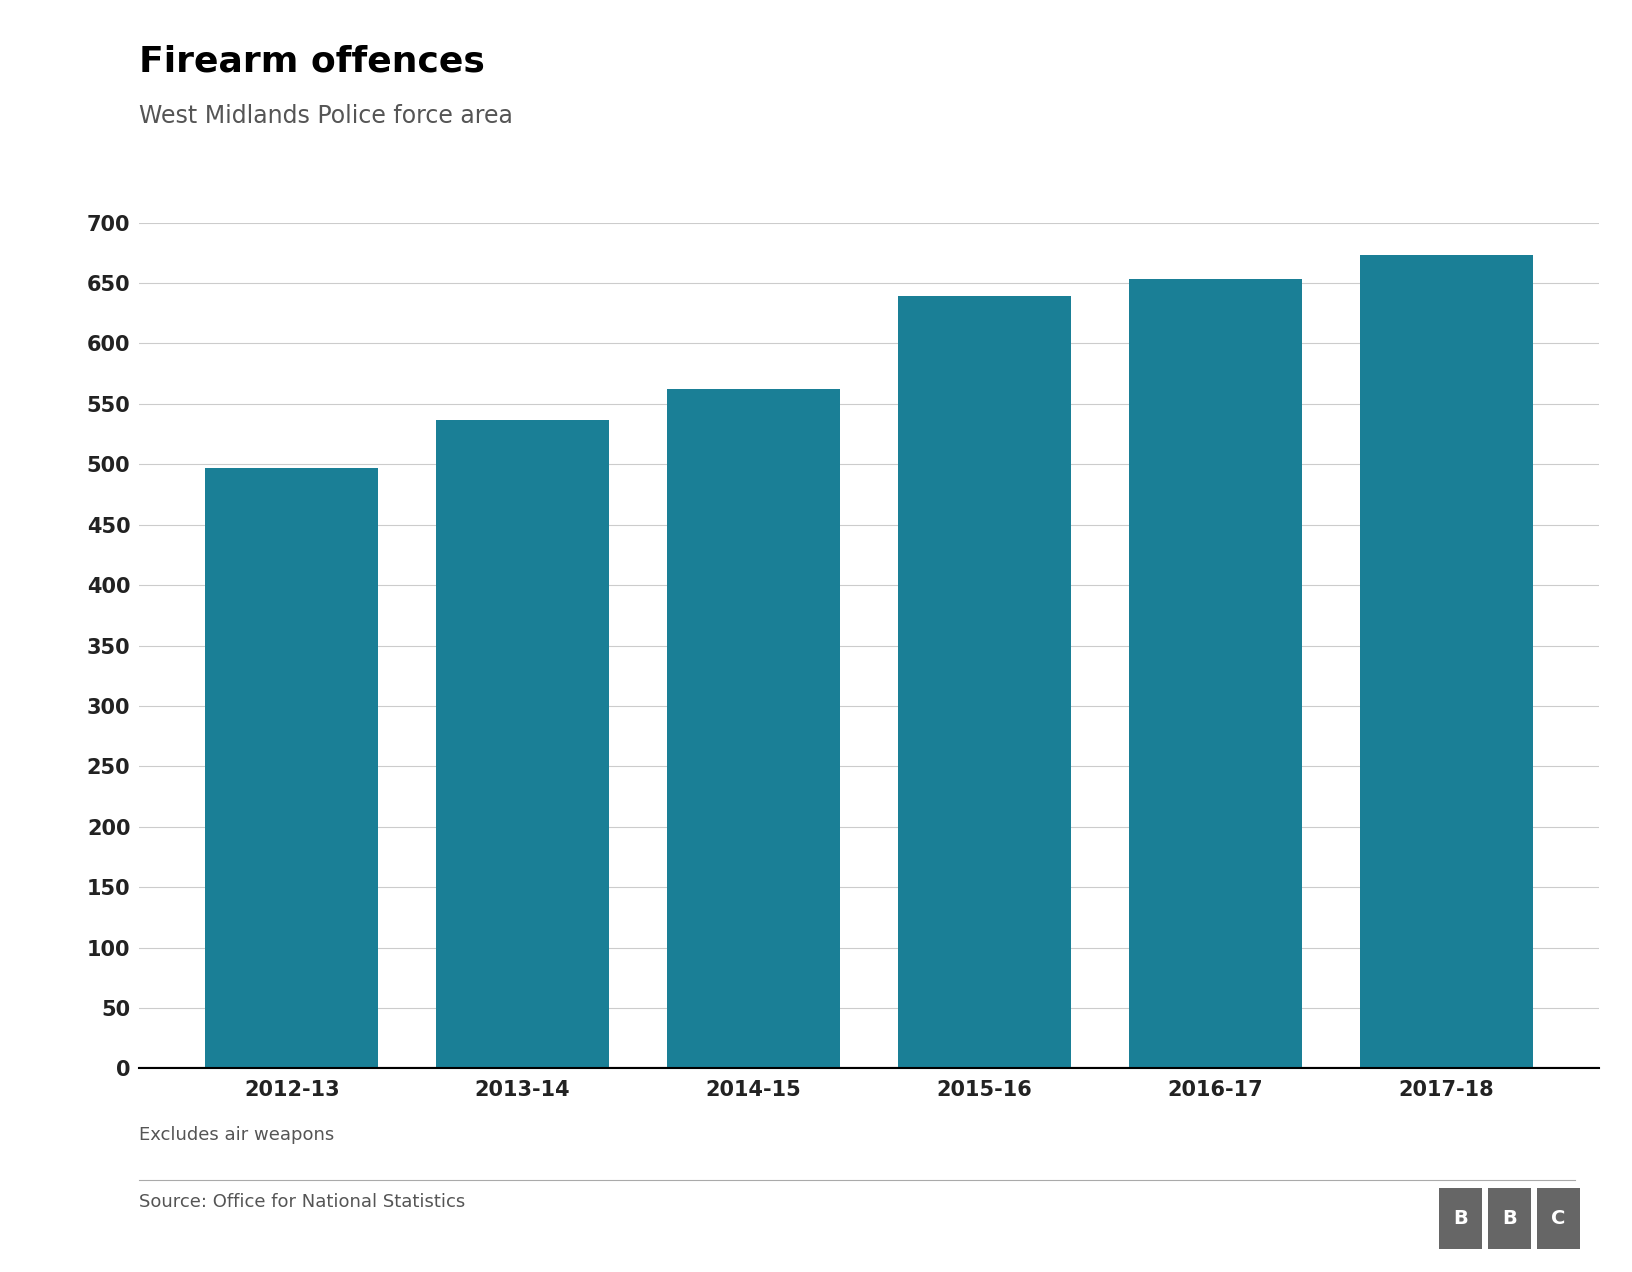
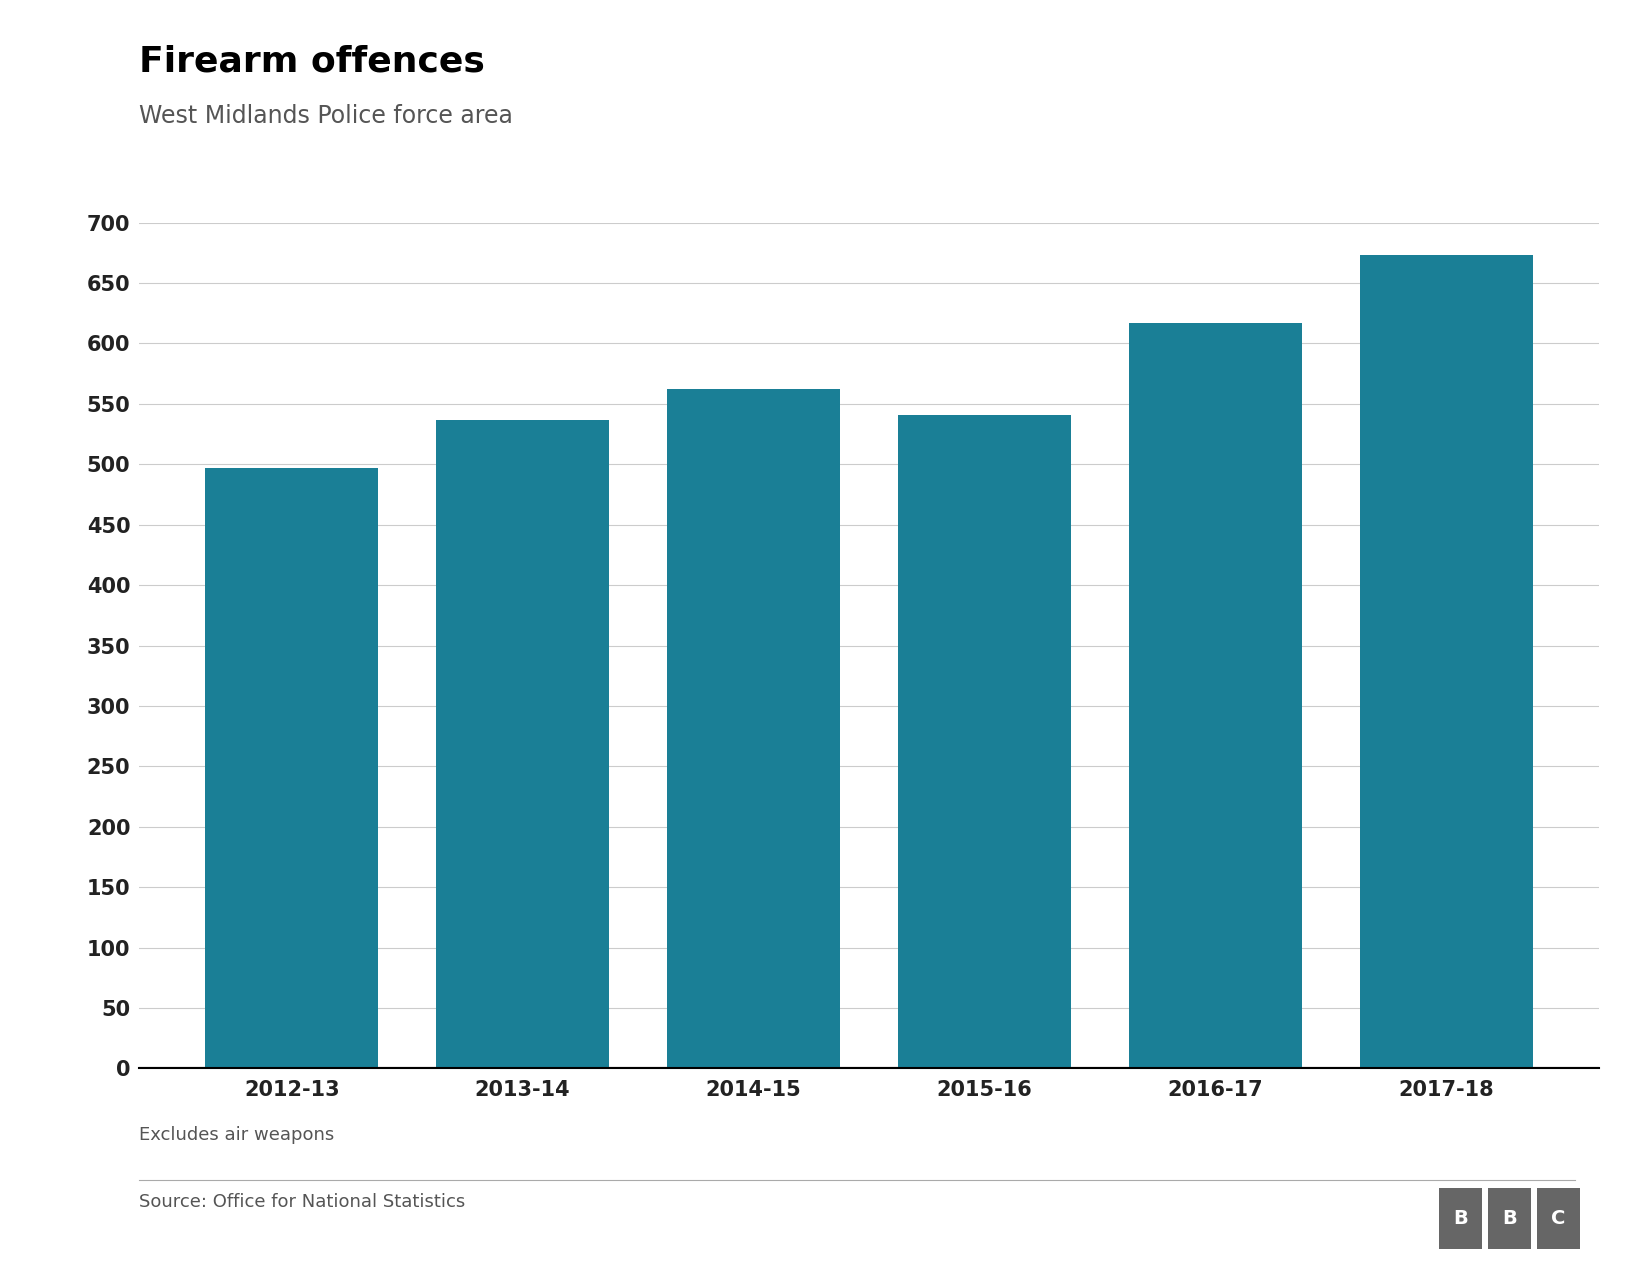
2015-16: 639 -> 541
2016-17: 653 -> 617
